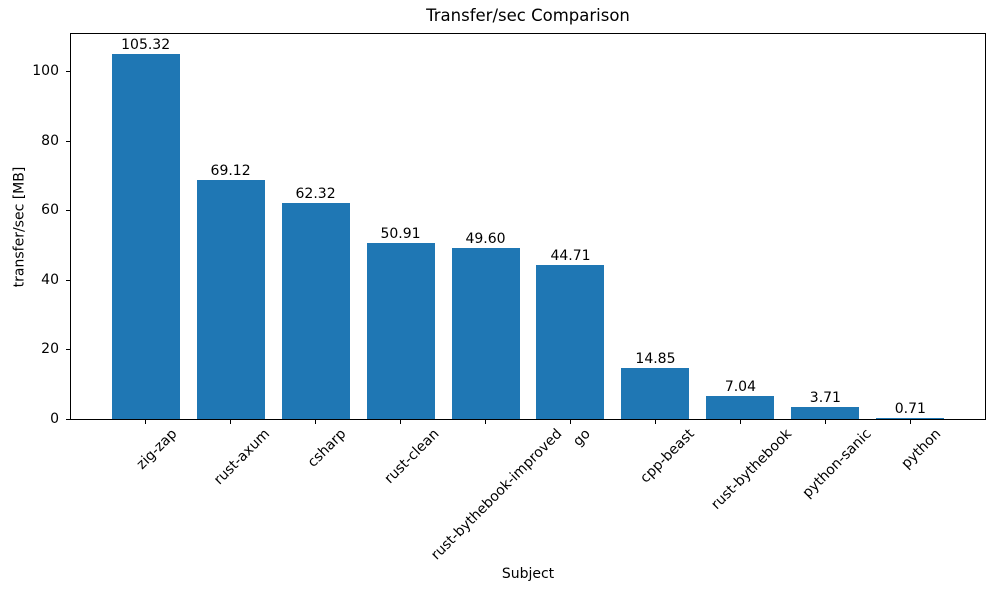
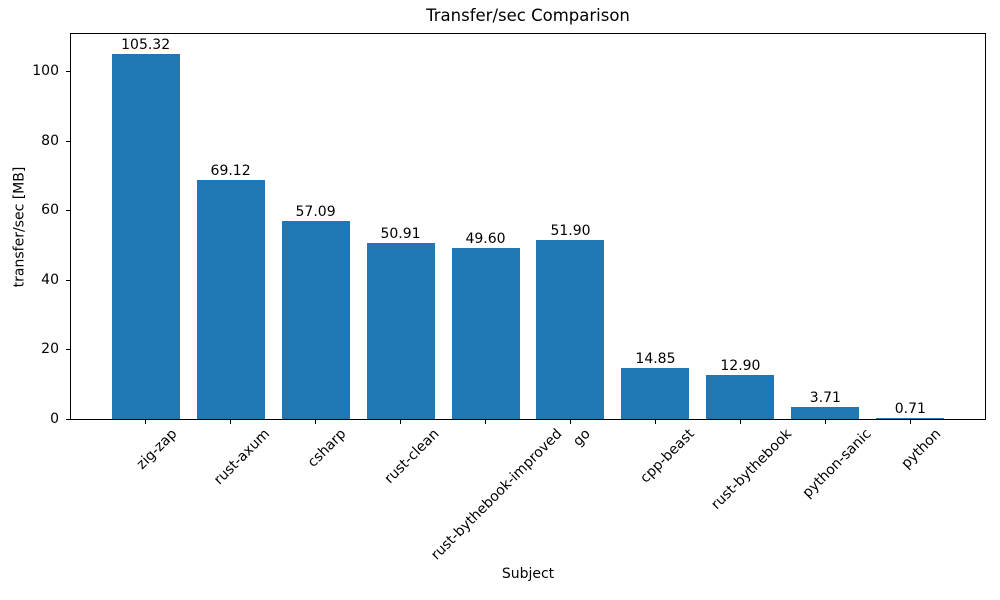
csharp: 62.32 -> 57.09
go: 44.71 -> 51.90
rust-bythebook: 7.04 -> 12.90
